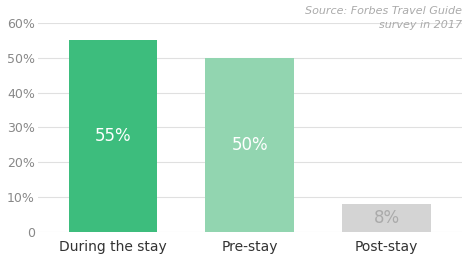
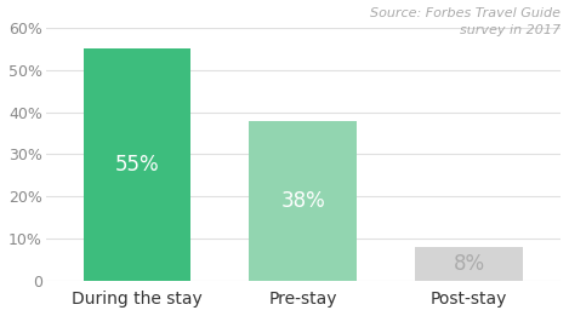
Pre-stay: 50% -> 38%
